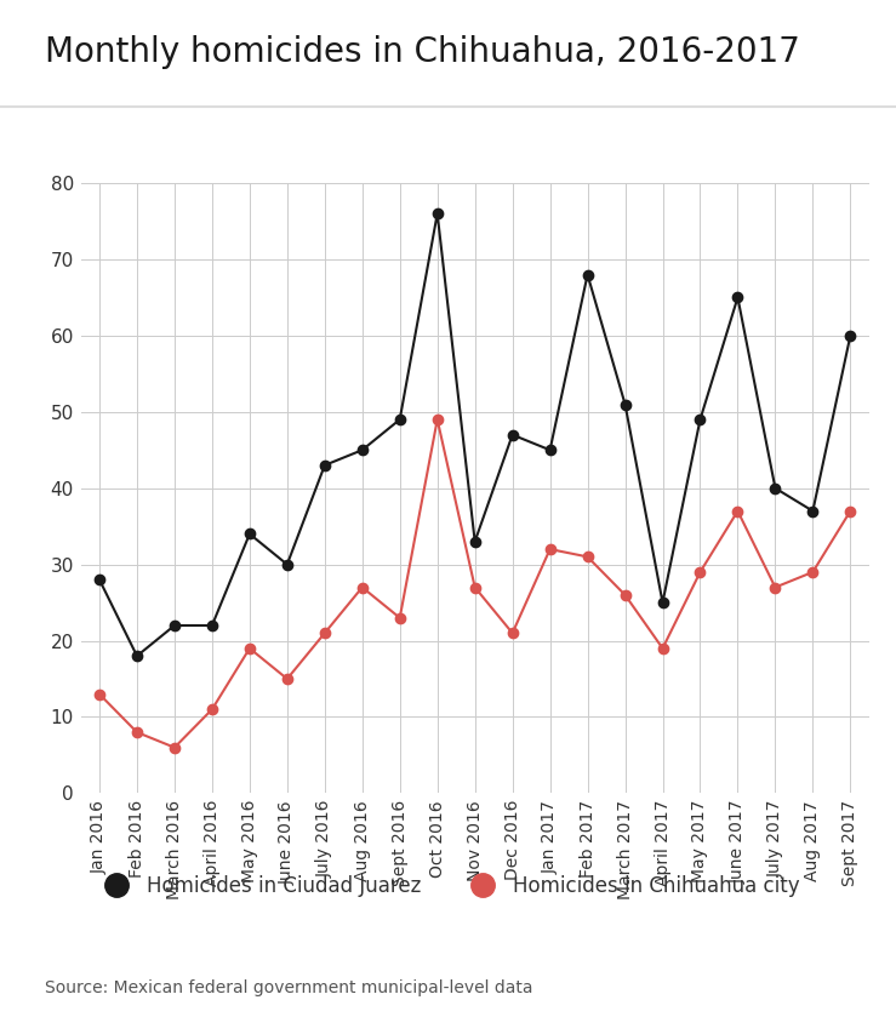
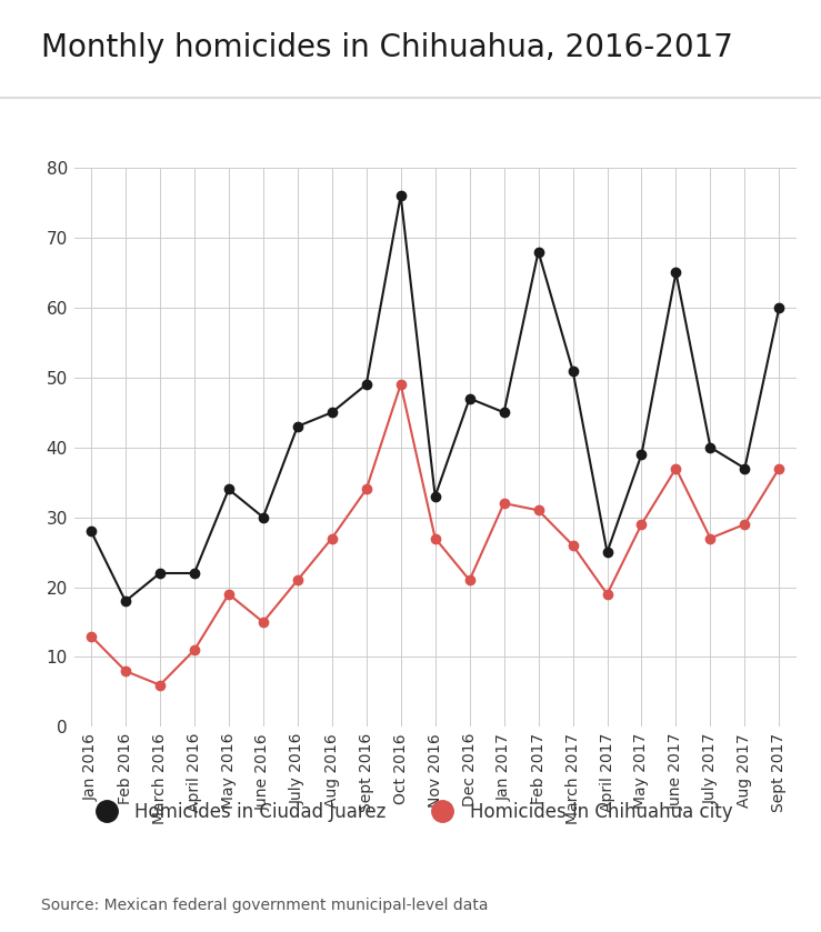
Homicides in Chihuahua city/Sept 2016: 23 -> 34
Homicides in Ciudad Juarez/May 2017: 49 -> 39
